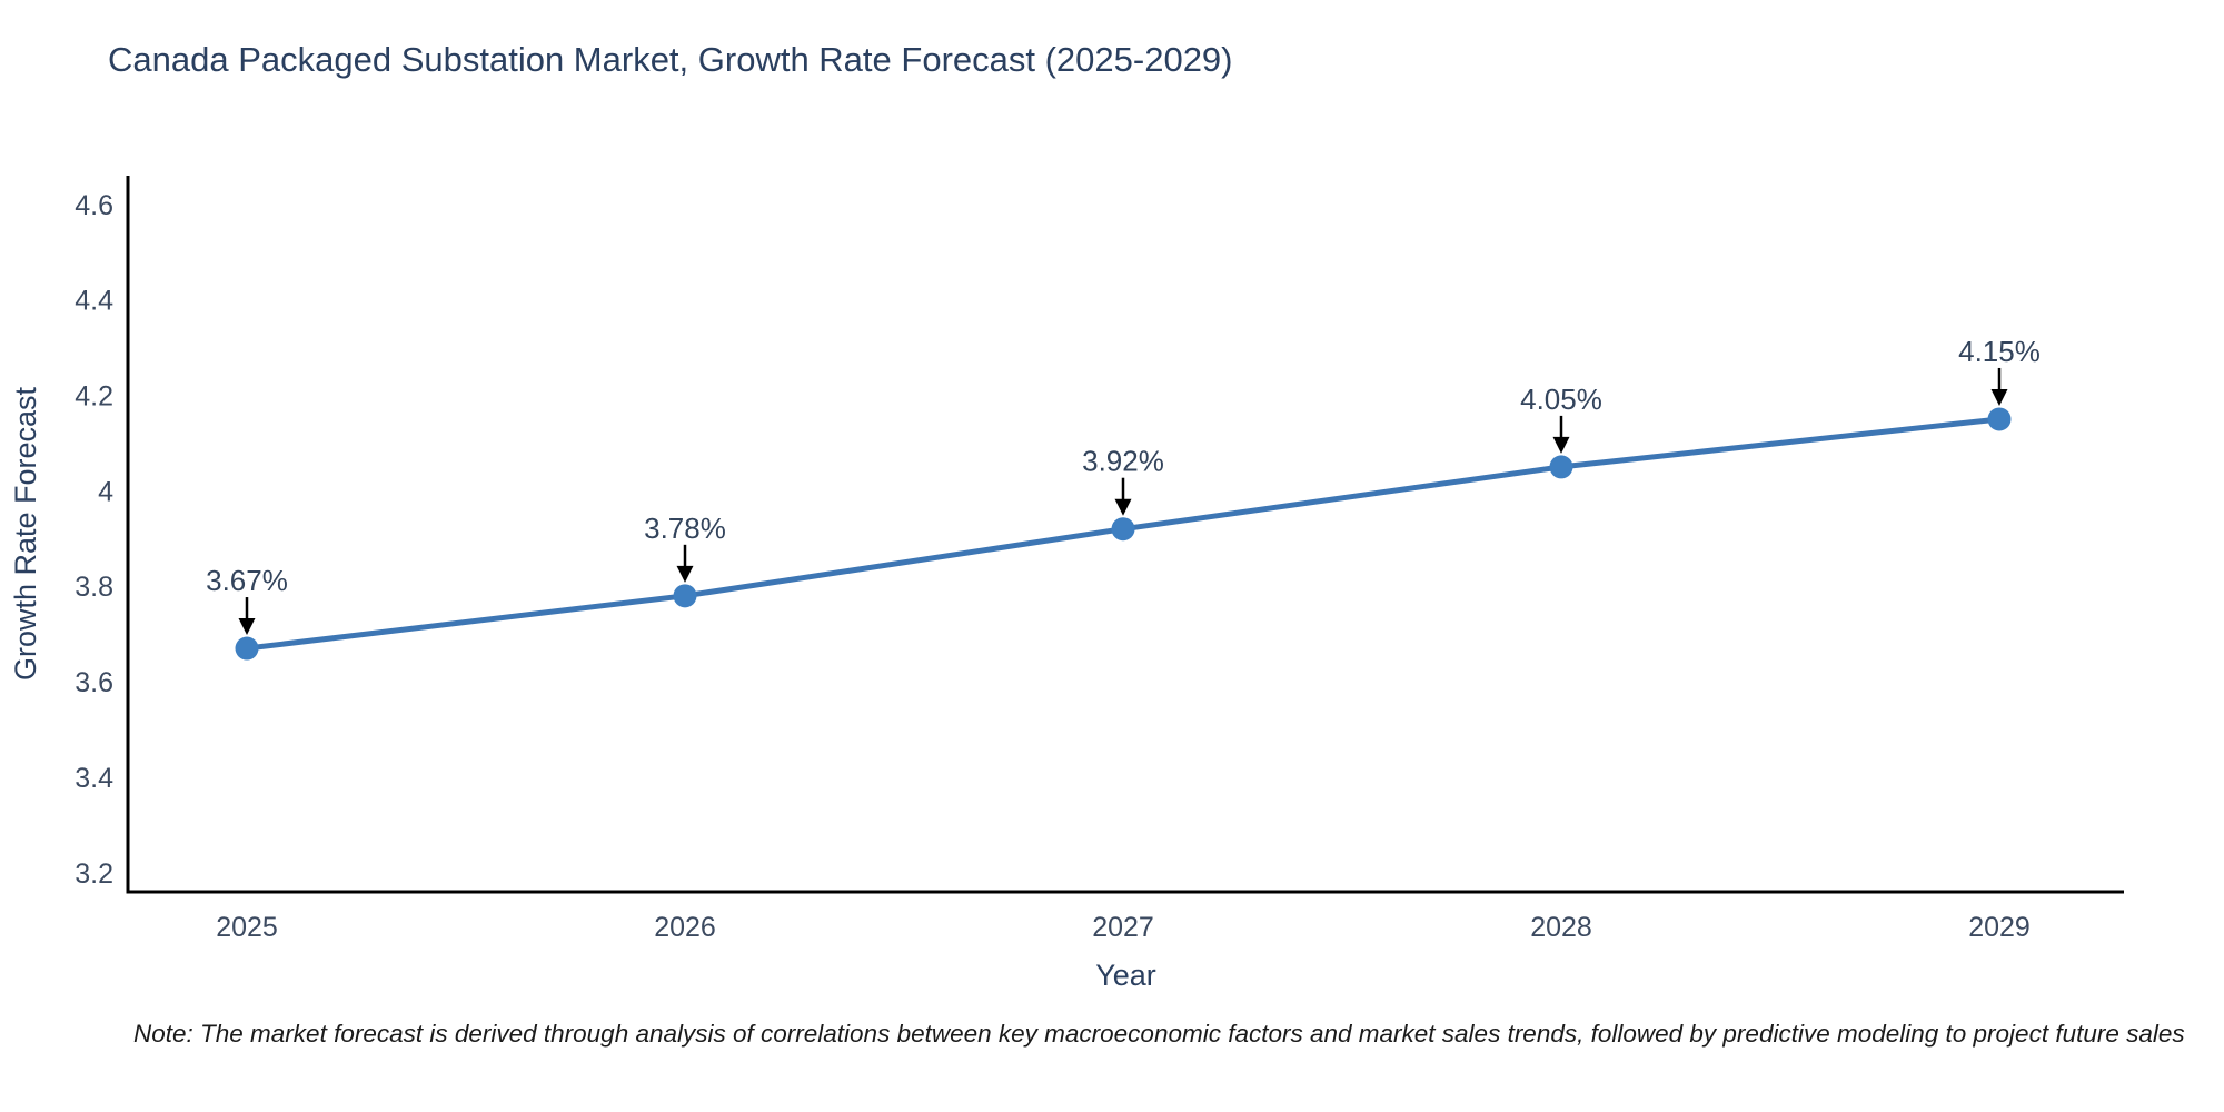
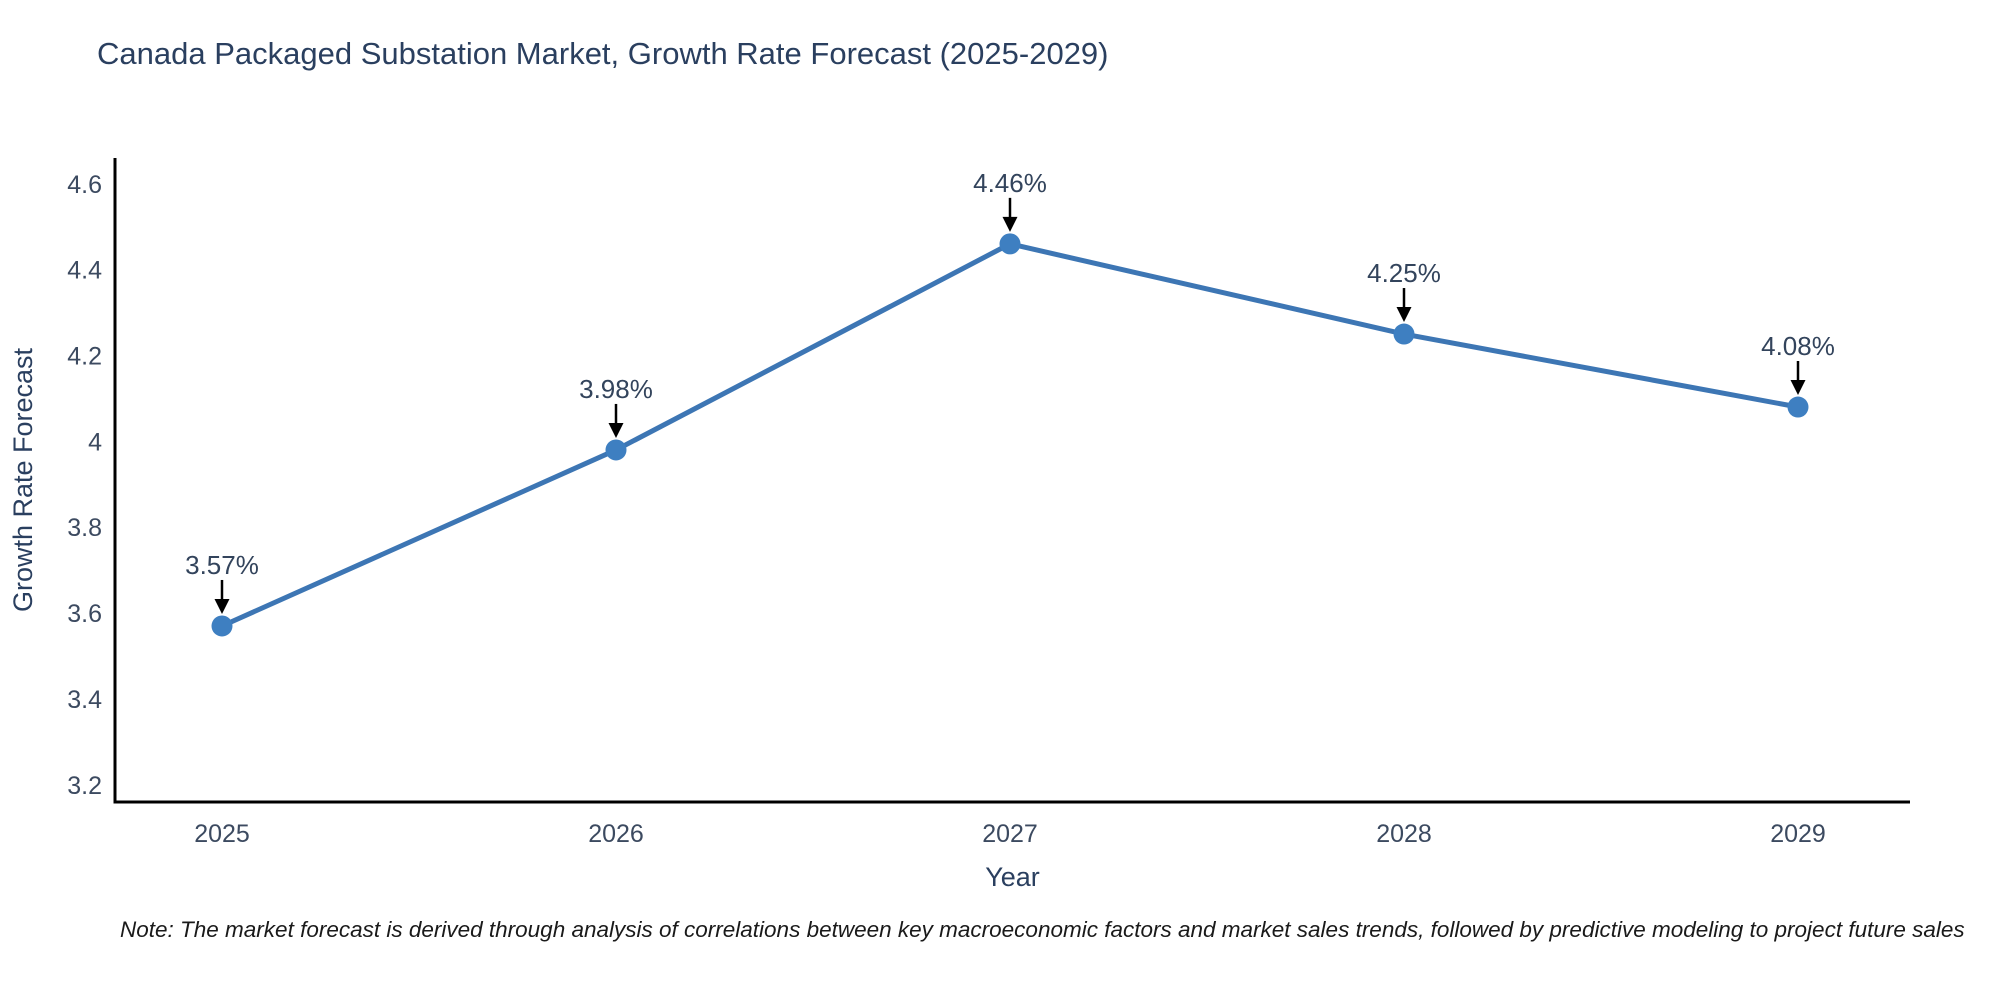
2025: 3.67% -> 3.57%
2026: 3.78% -> 3.98%
2027: 3.92% -> 4.46%
2028: 4.05% -> 4.25%
2029: 4.15% -> 4.08%
